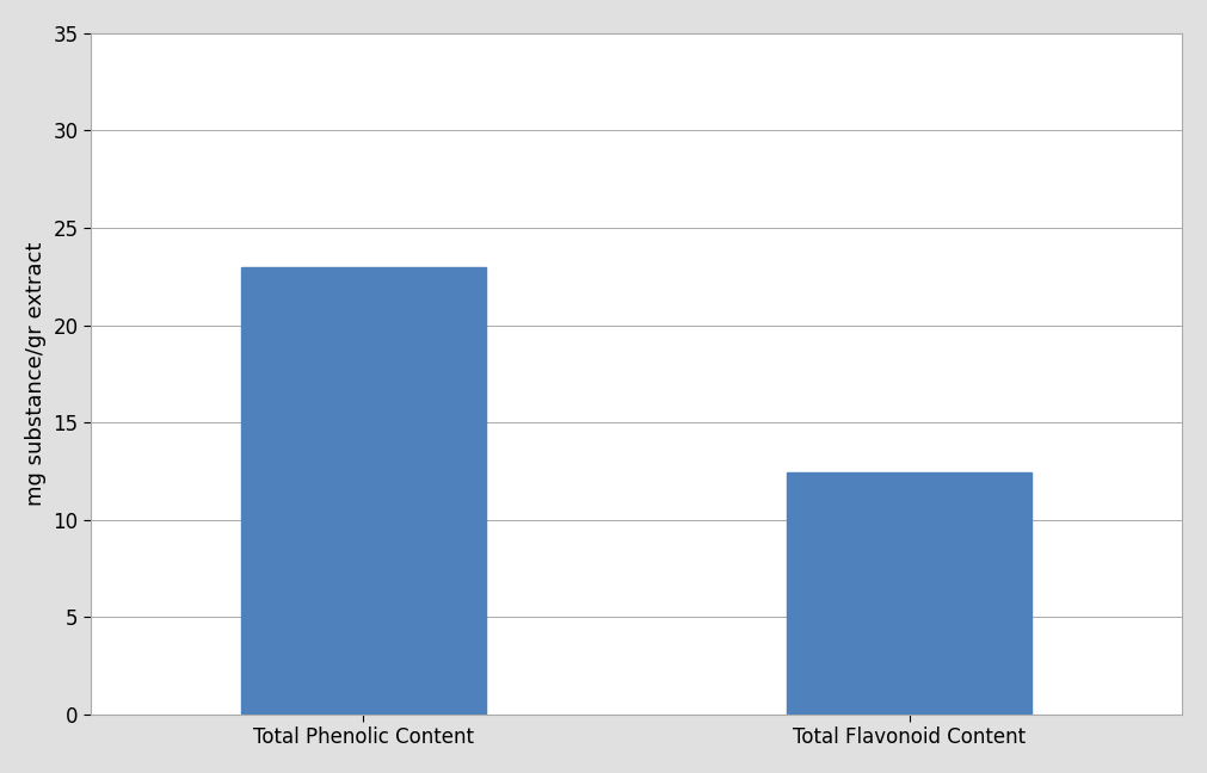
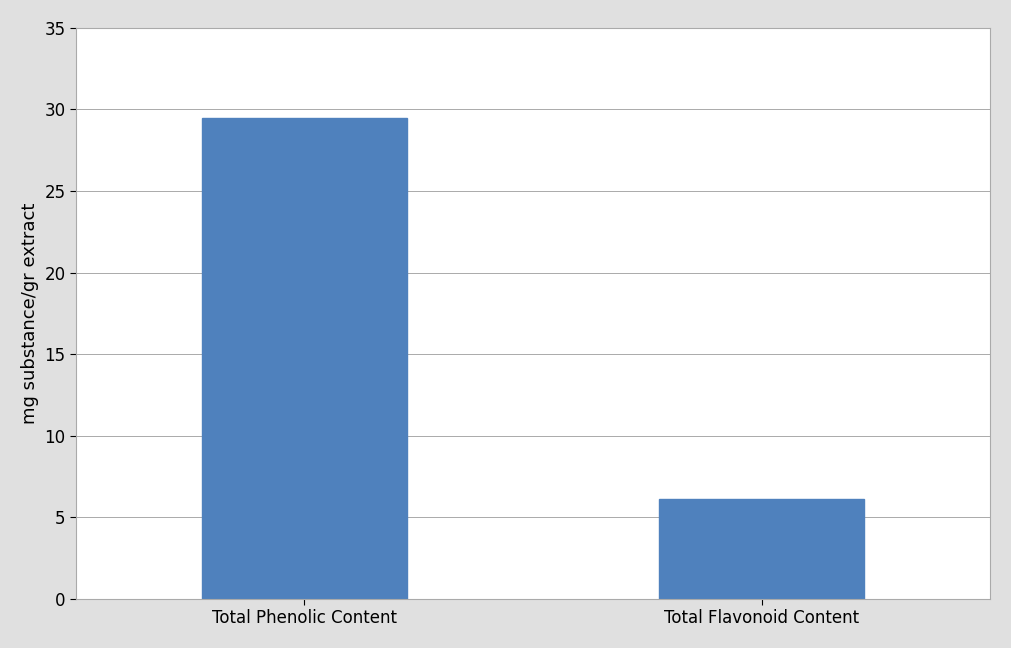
Total Phenolic Content: 23.0 -> 29.5
Total Flavonoid Content: 12.4 -> 6.1
